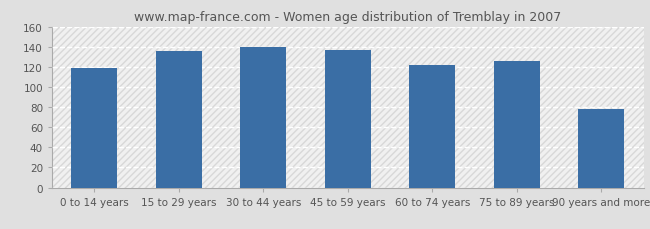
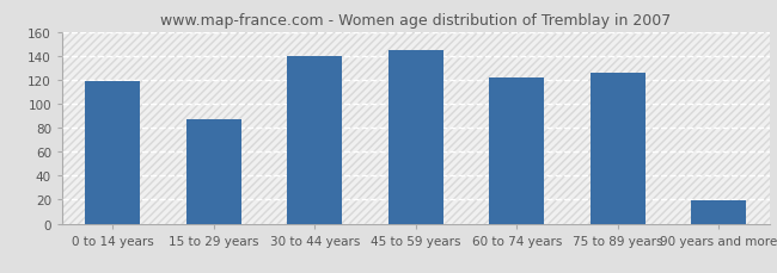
15 to 29 years: 136 -> 87
45 to 59 years: 137 -> 145
90 years and more: 78 -> 19
